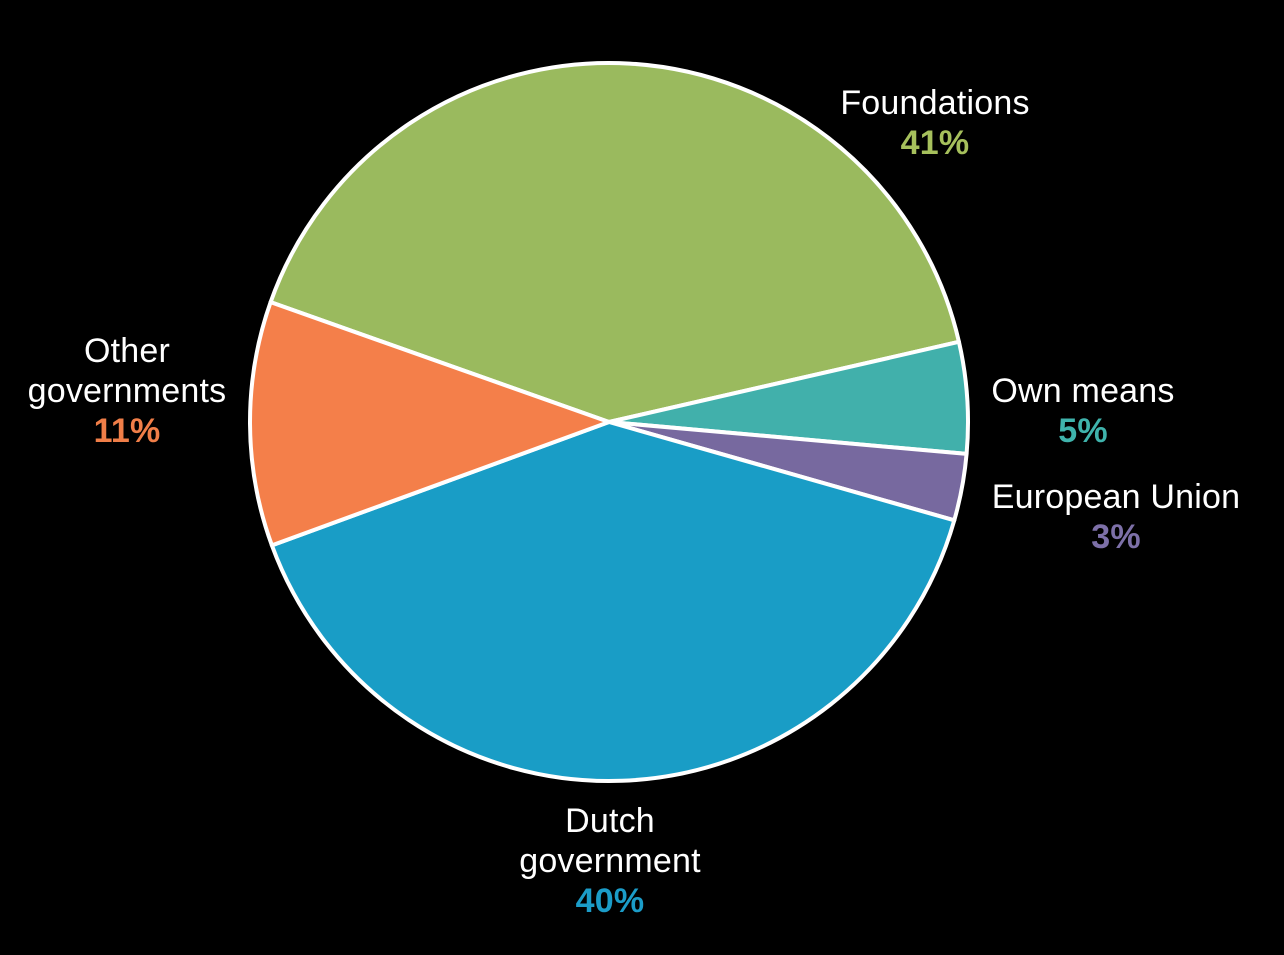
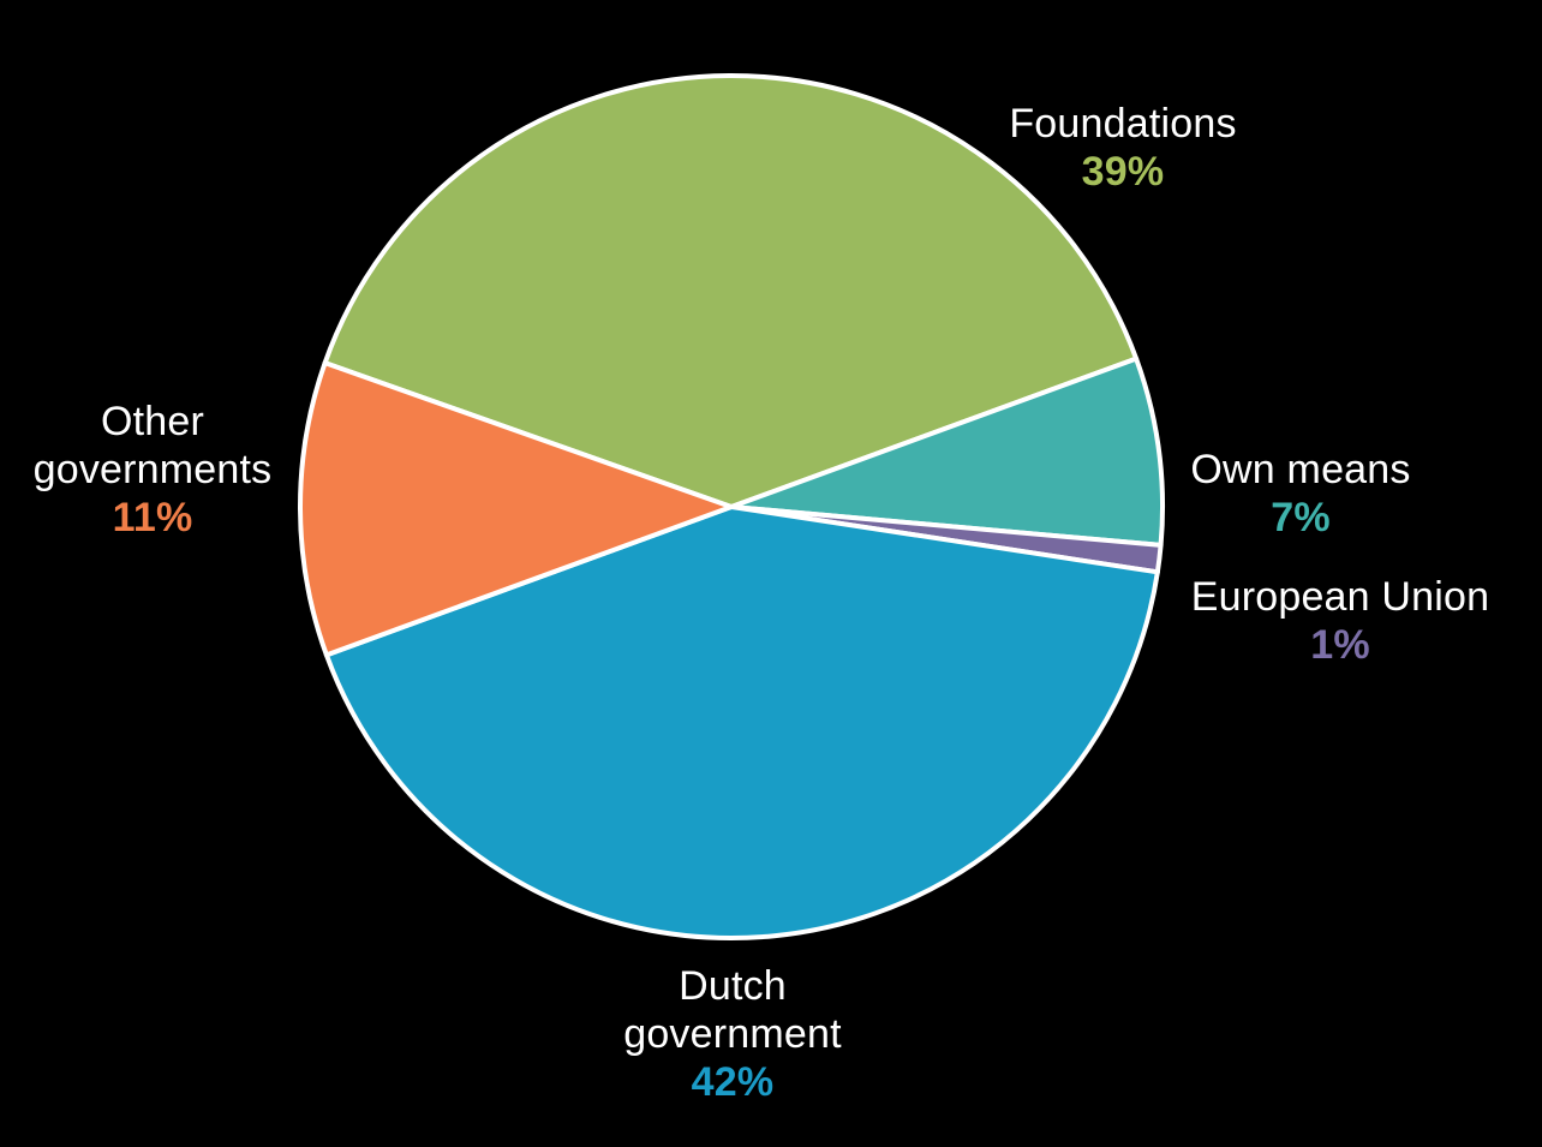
Foundations: 41% -> 39%
Own means: 5% -> 7%
European Union: 3% -> 1%
Dutch government: 40% -> 42%
